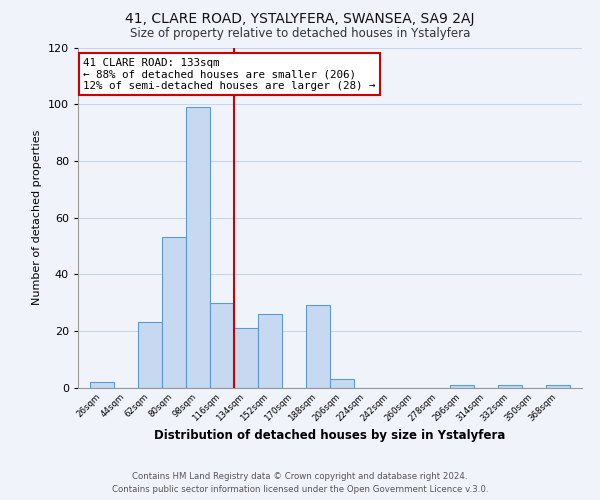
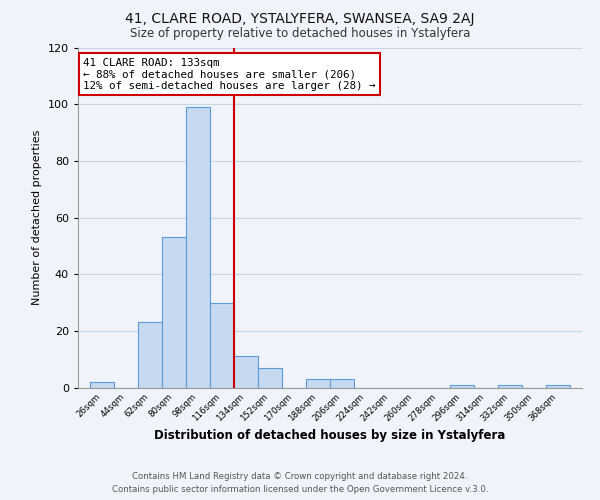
134sqm: 21 -> 11
152sqm: 26 -> 7
188sqm: 29 -> 3
